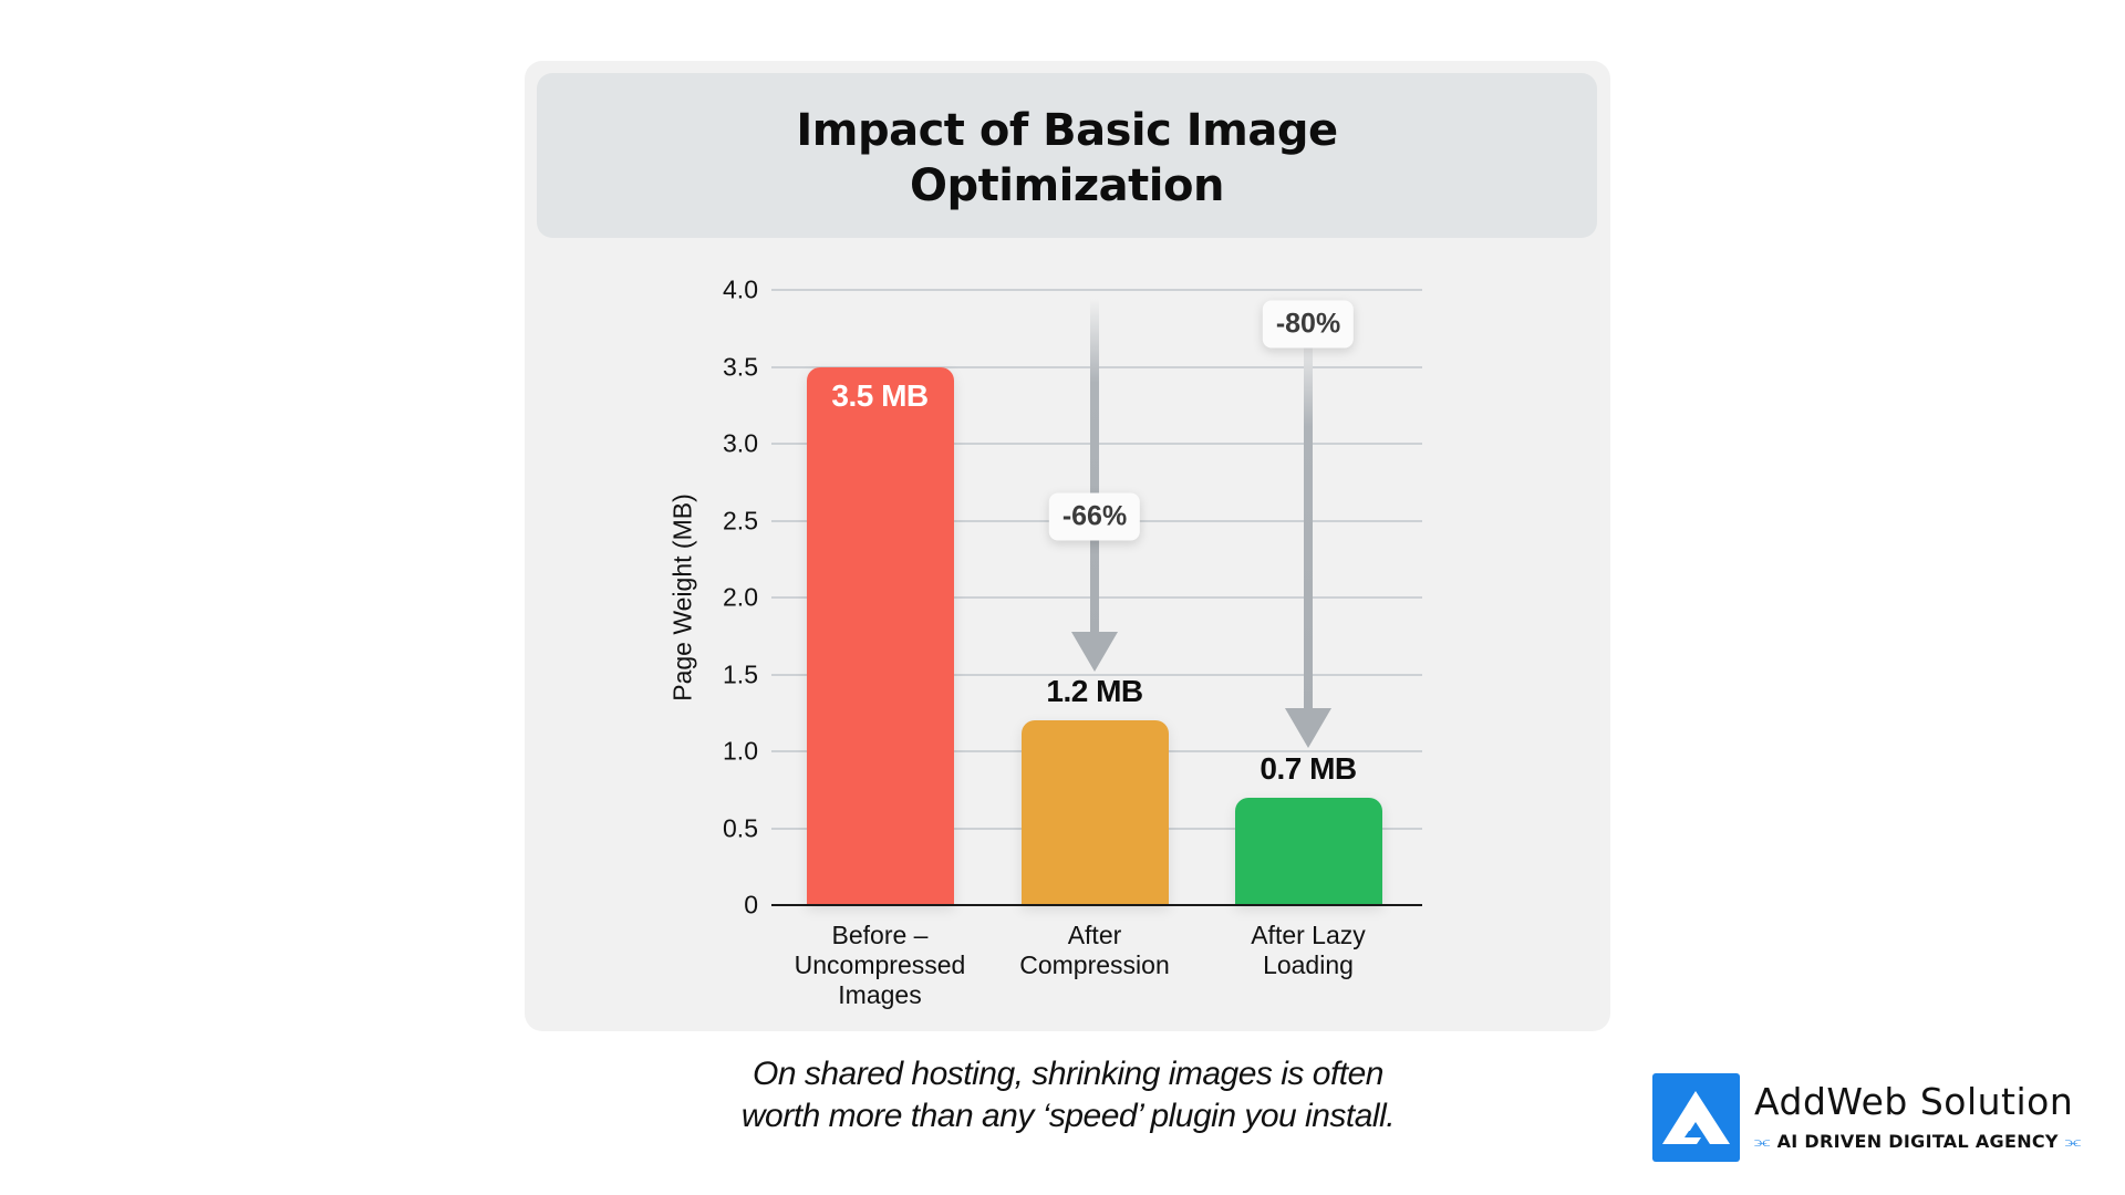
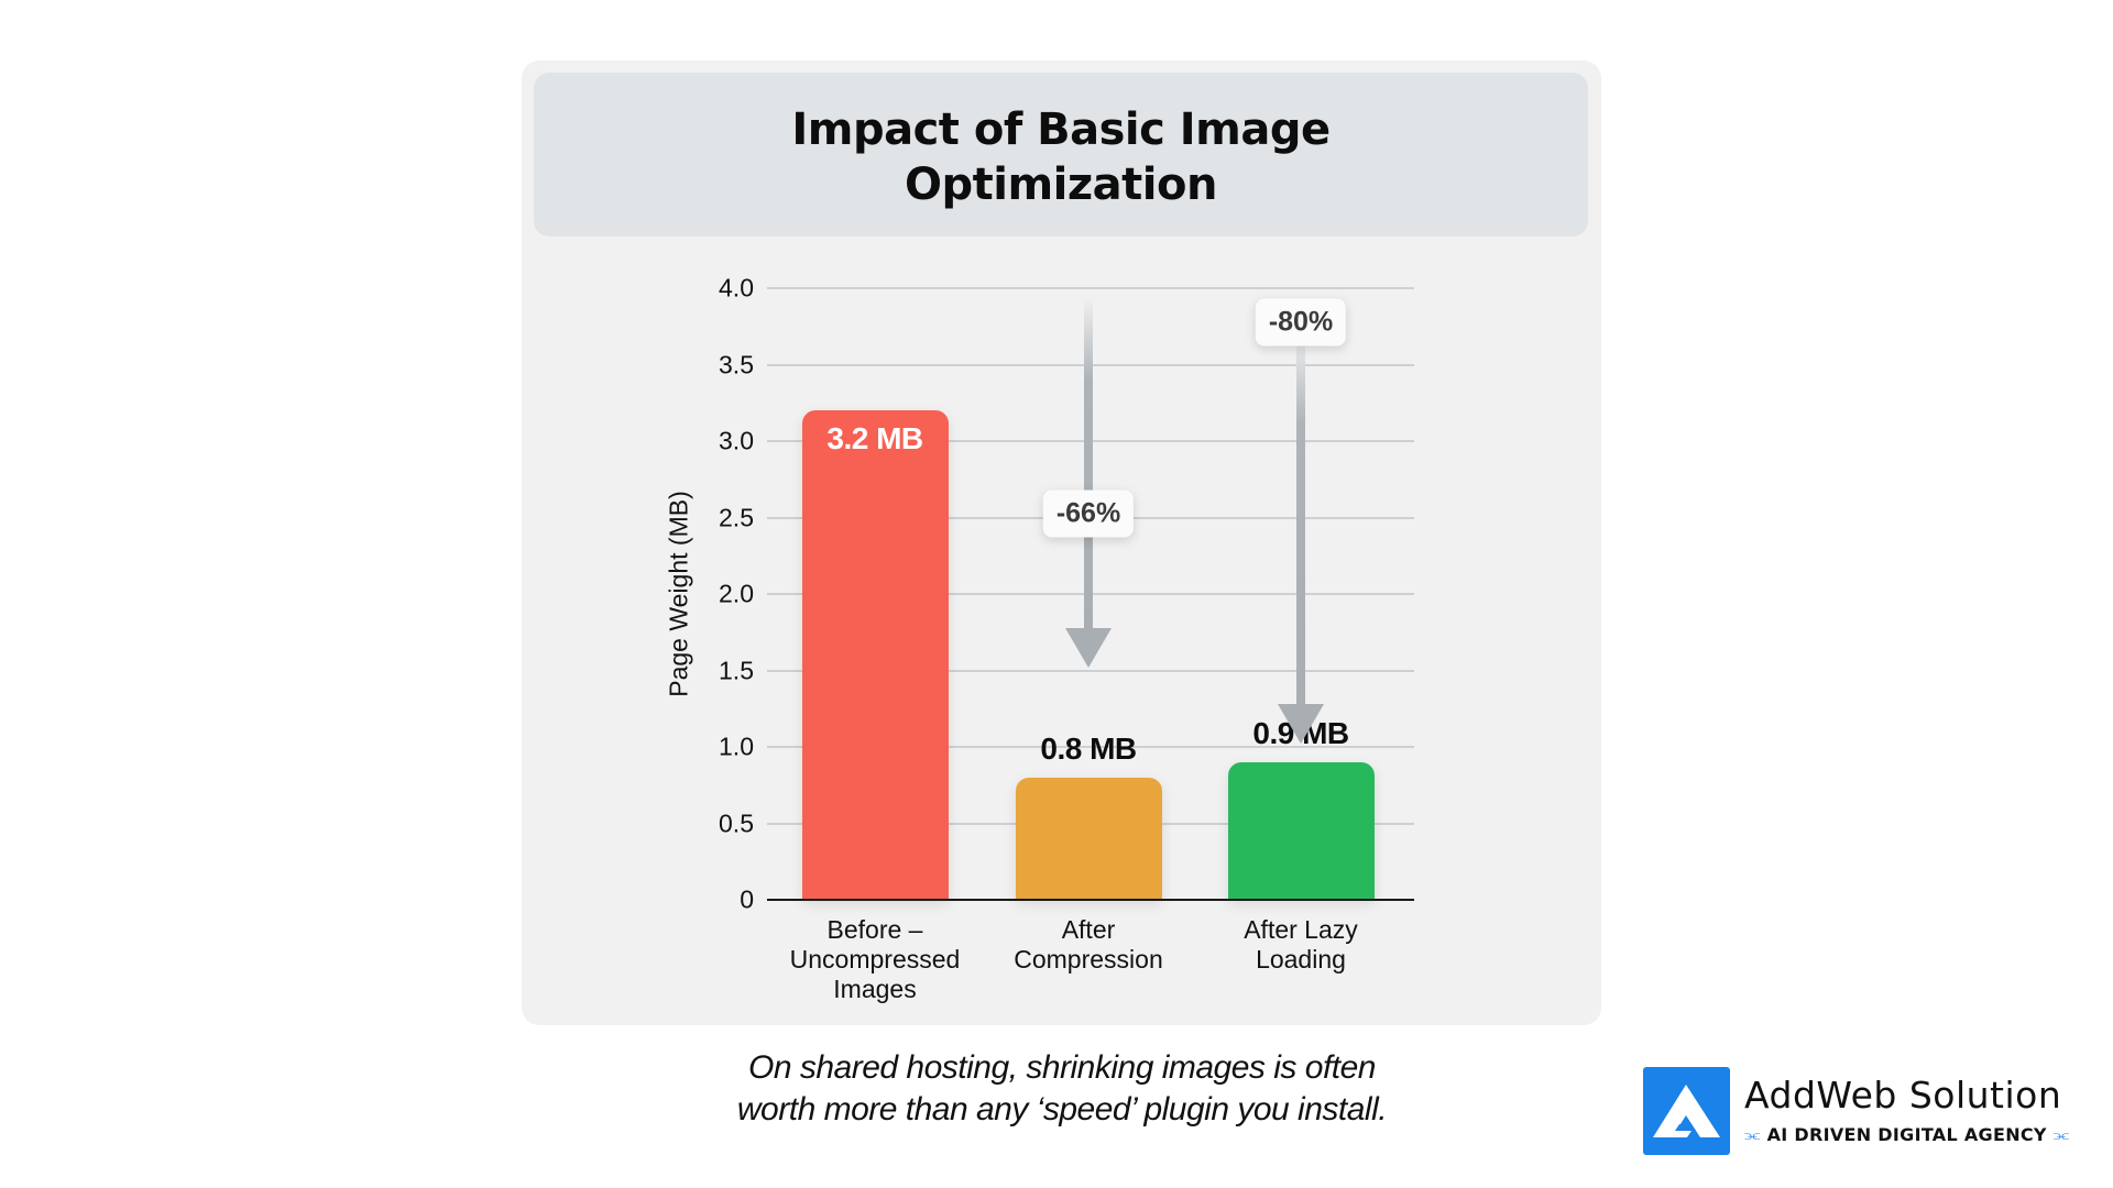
Before – Uncompressed Images: 3.5 -> 3.2
After Compression: 1.2 -> 0.8
After Lazy Loading: 0.7 -> 0.9
